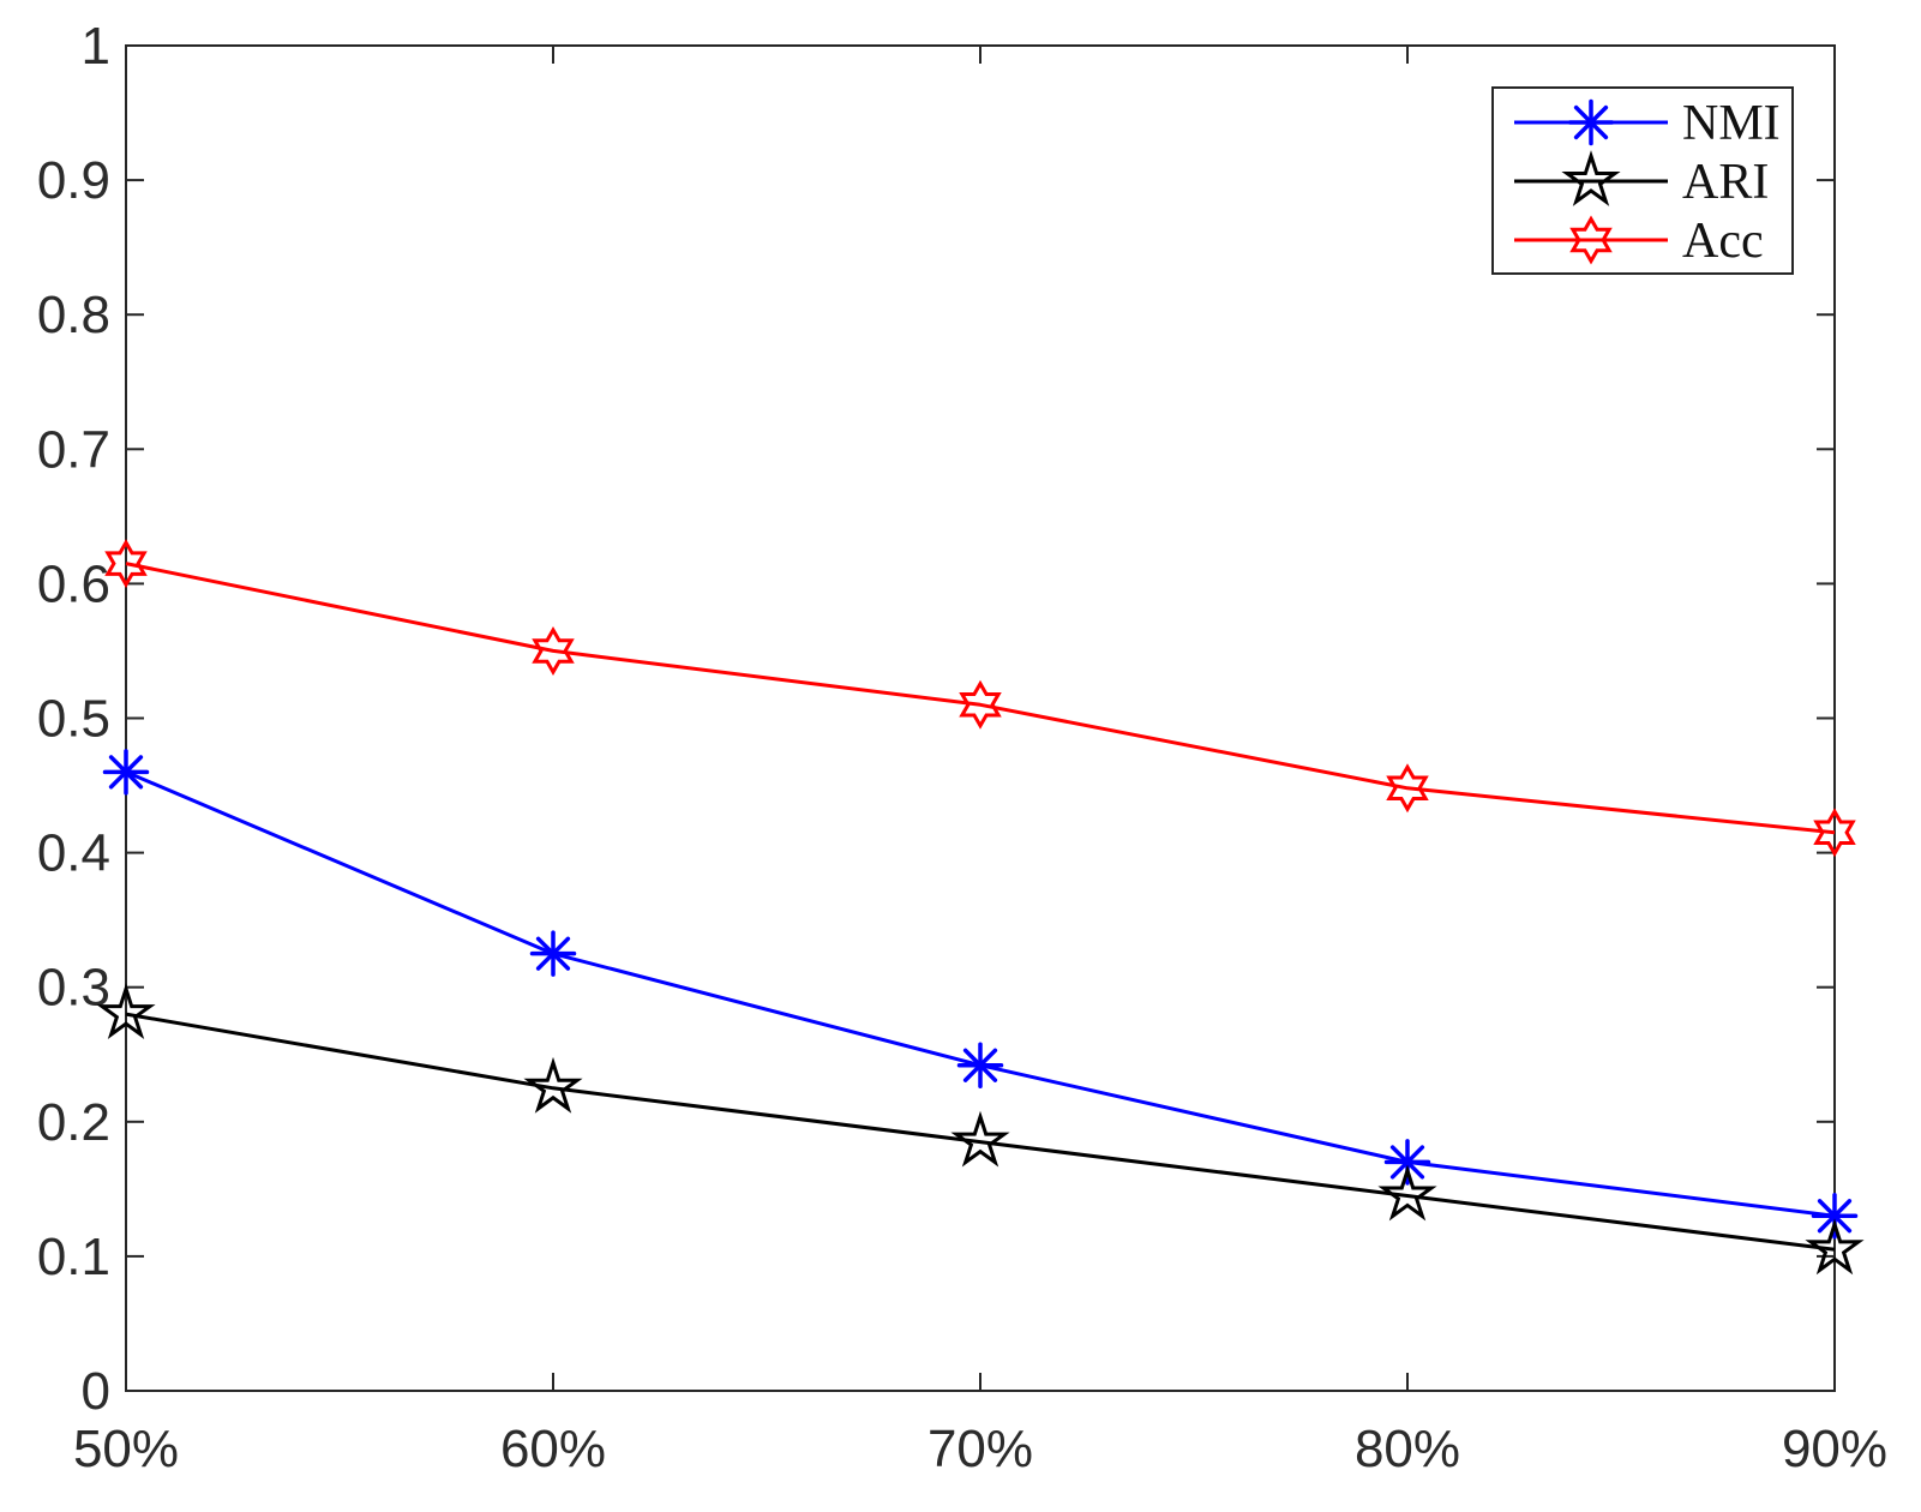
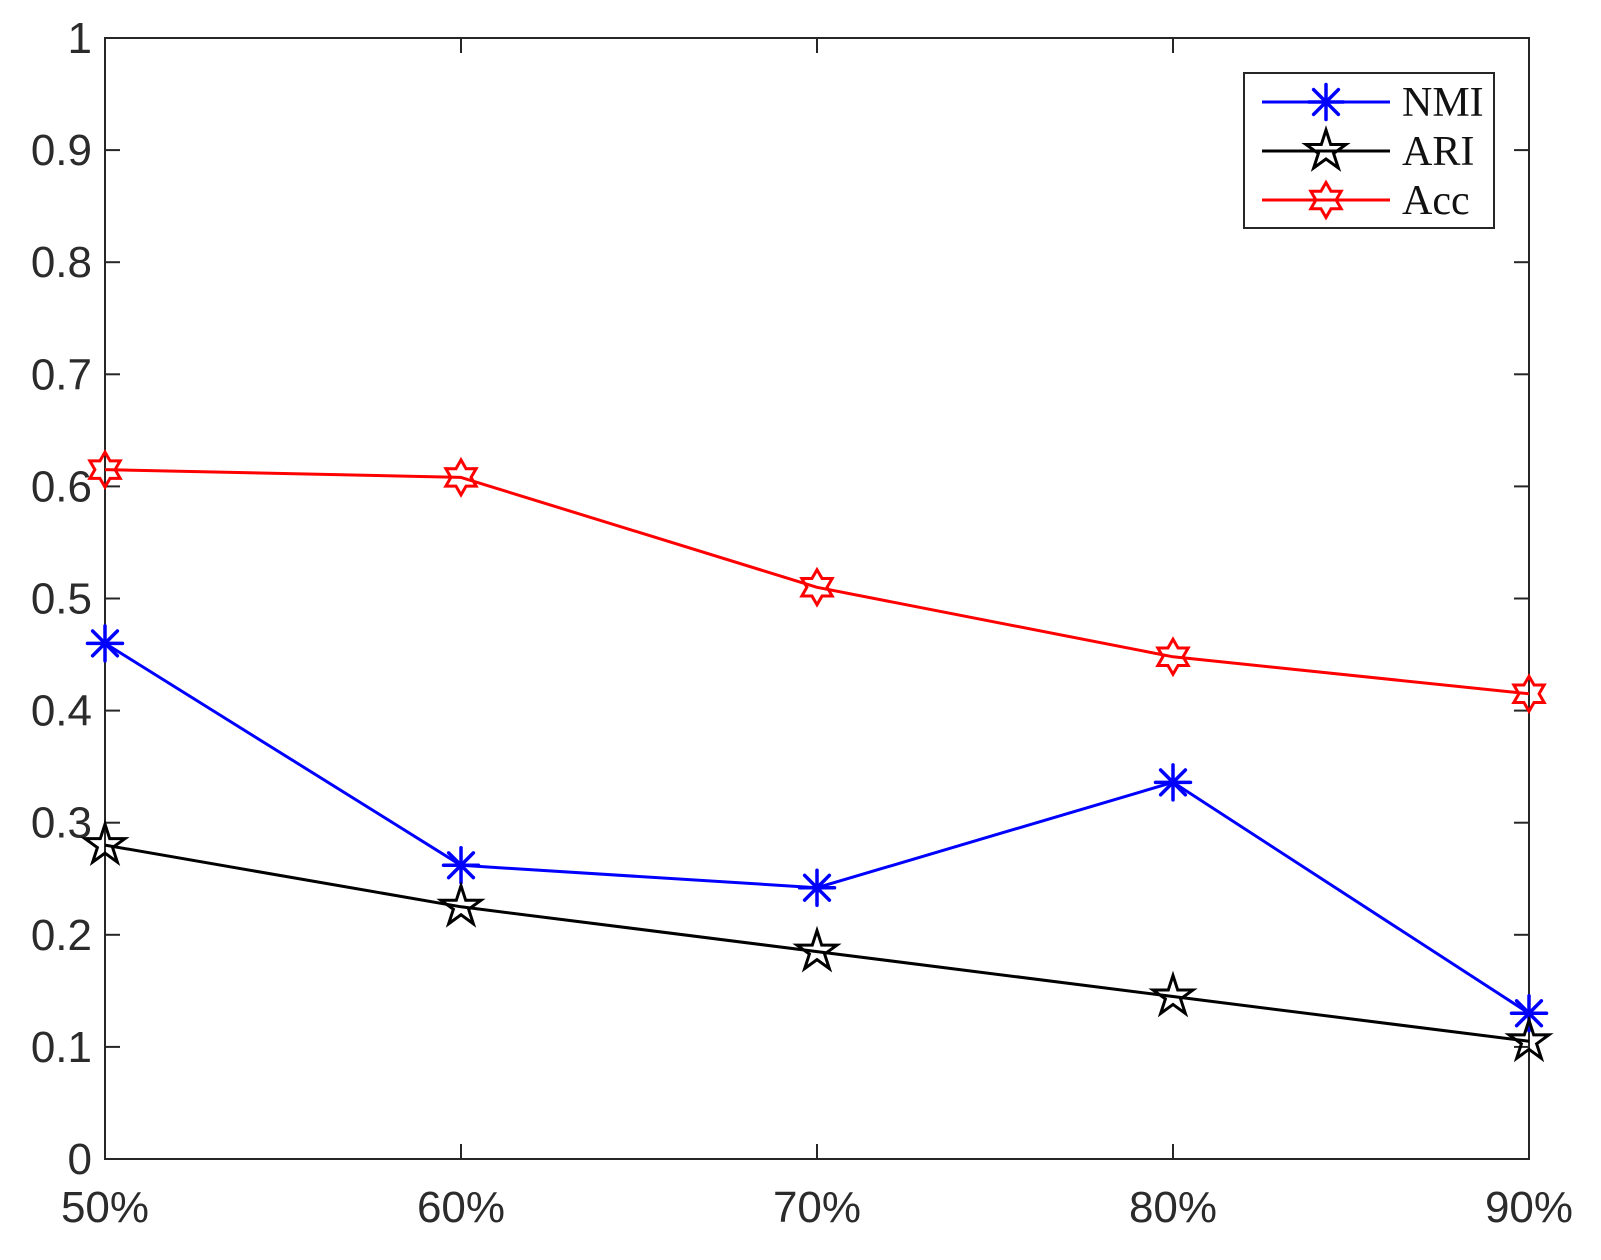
NMI/60%: 0.325 -> 0.262
Acc/60%: 0.550 -> 0.608
NMI/80%: 0.170 -> 0.336
